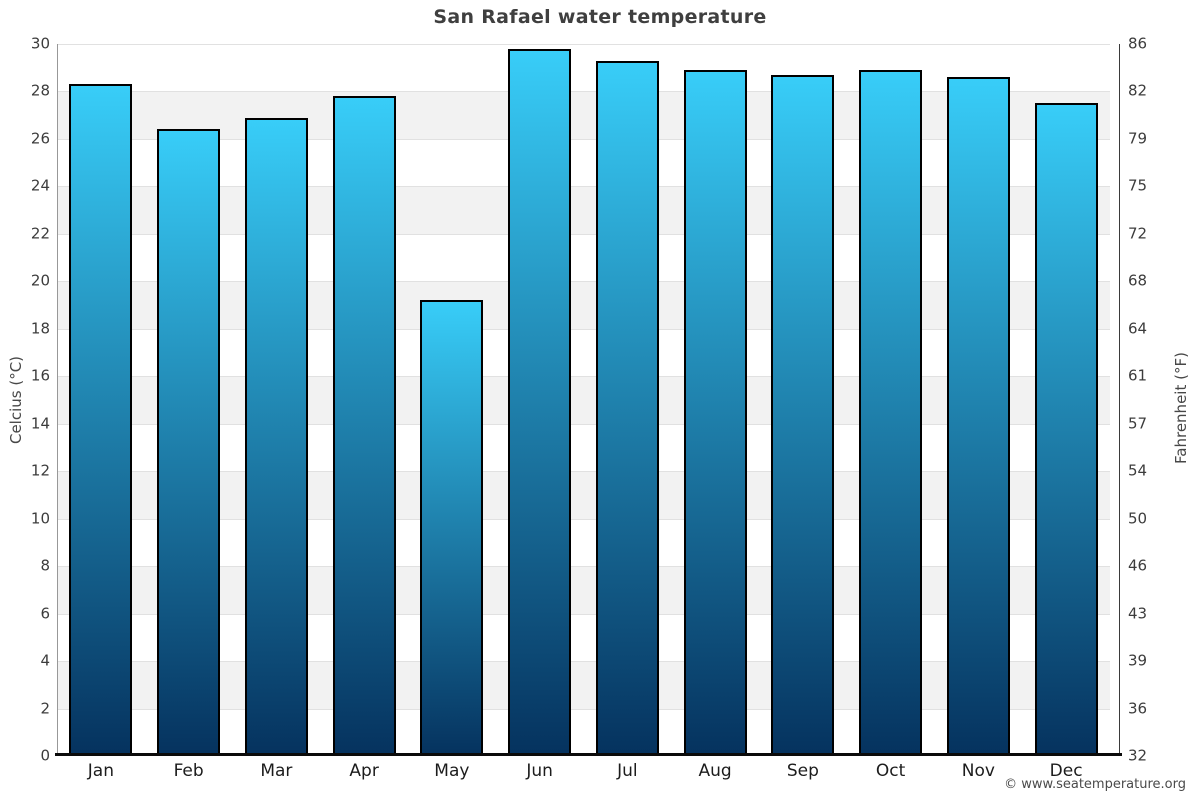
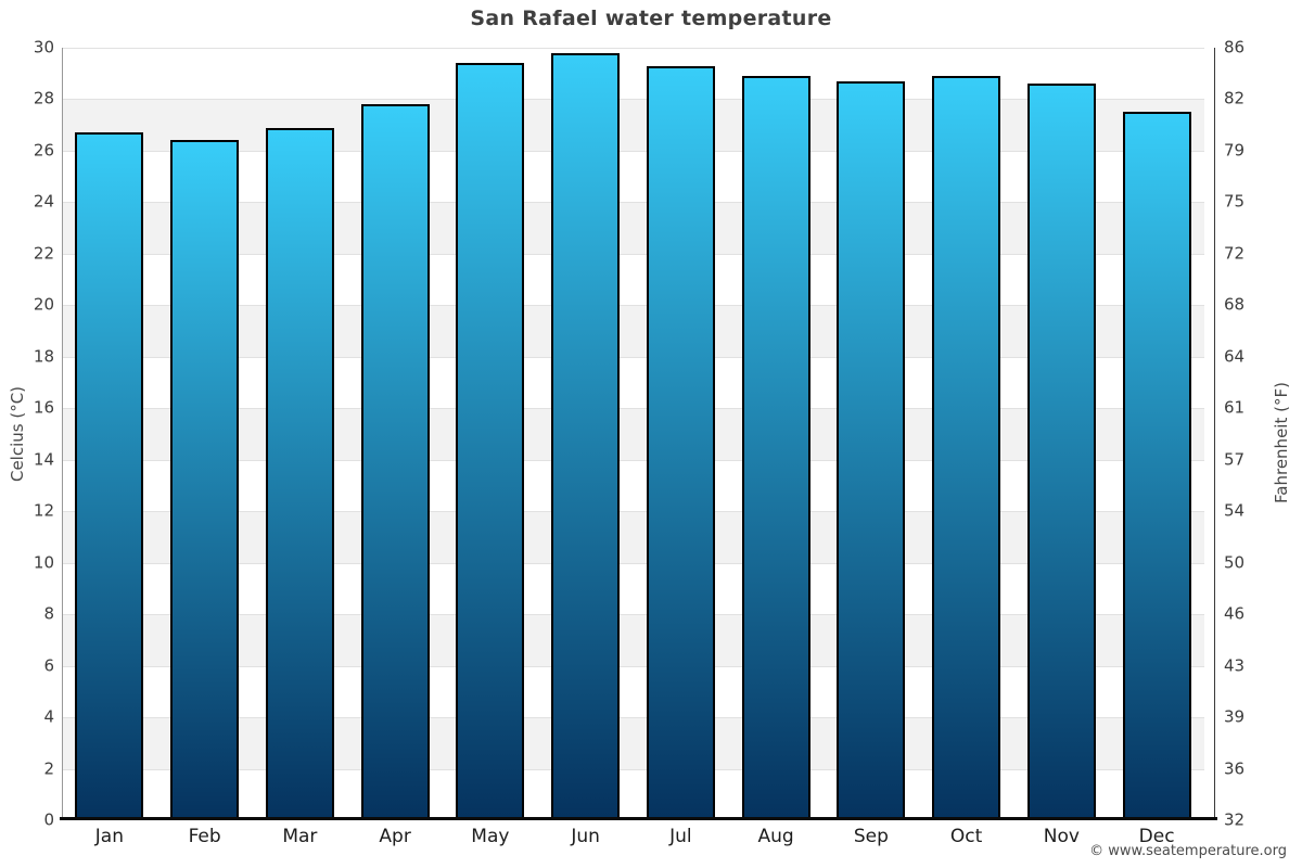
Jan: 28.3 -> 26.7
May: 19.2 -> 29.4
